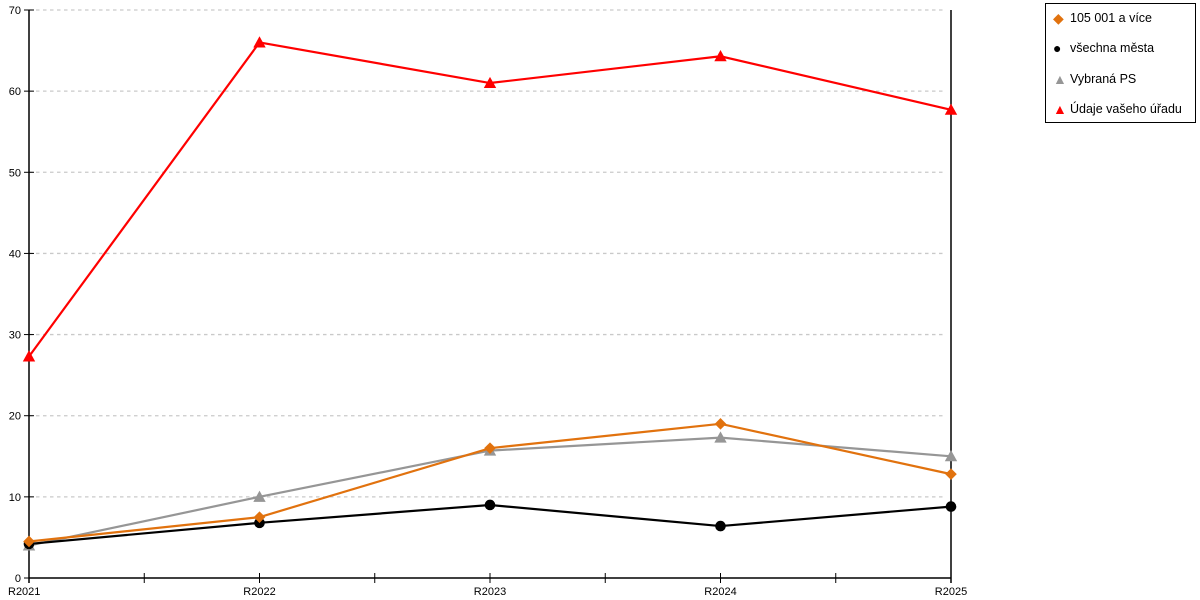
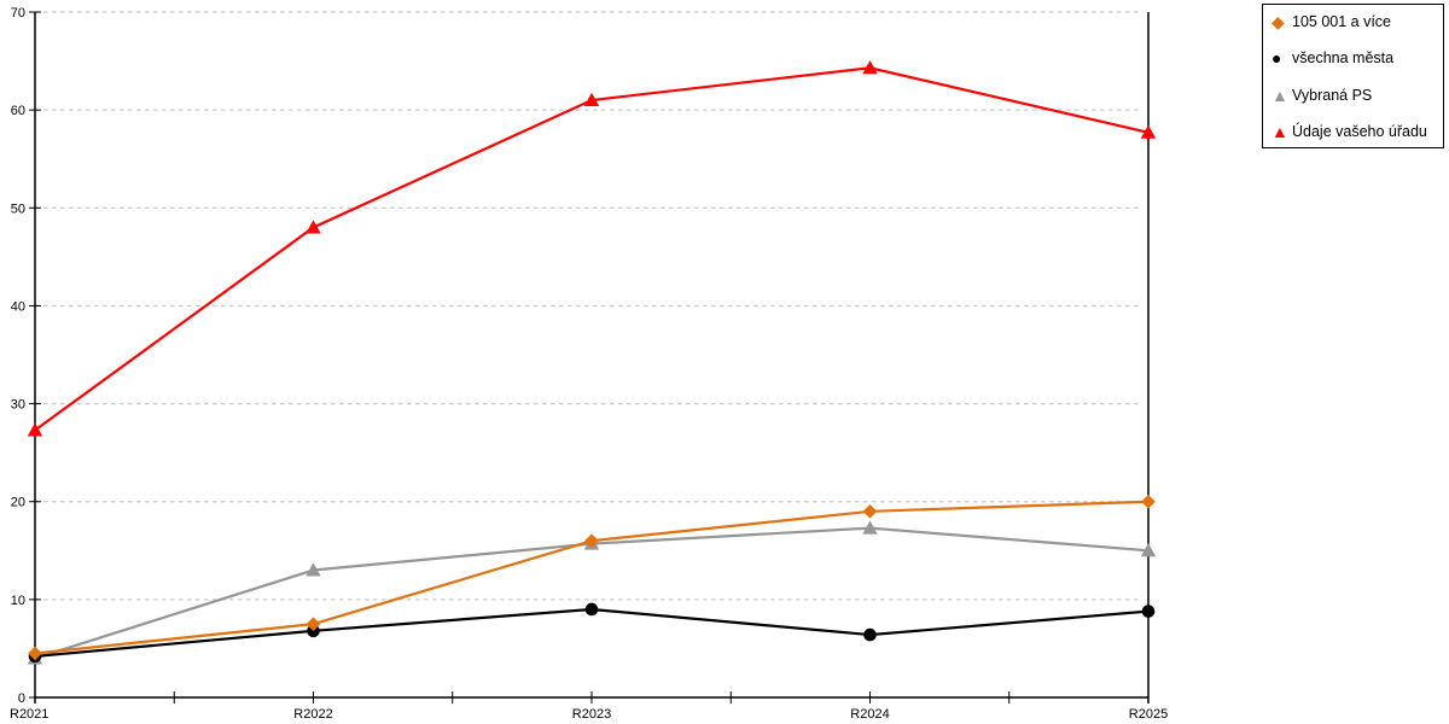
Vybraná PS/R2022: 10 -> 13
Údaje vašeho úřadu/R2022: 66 -> 48
105 001 a více/R2025: 13 -> 20
